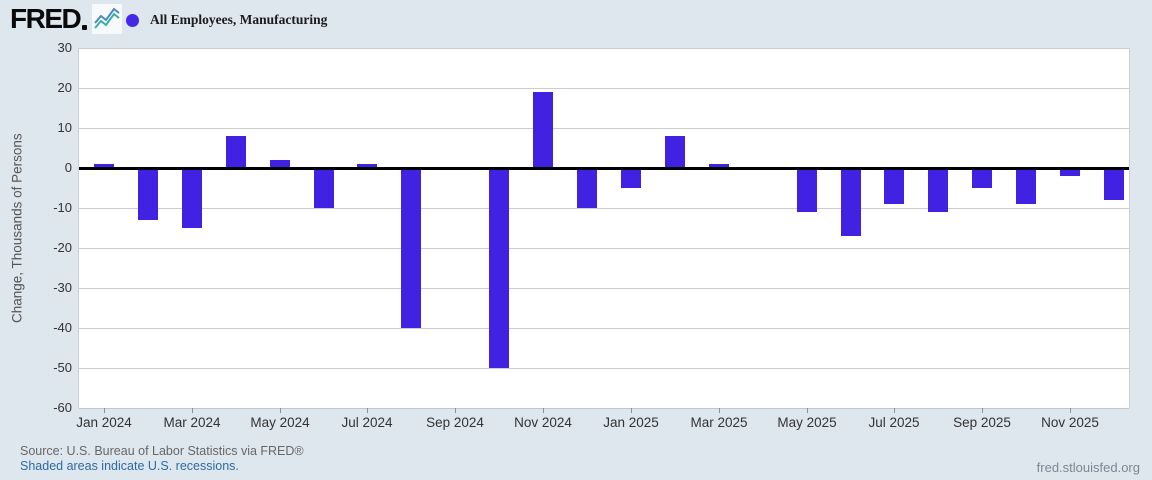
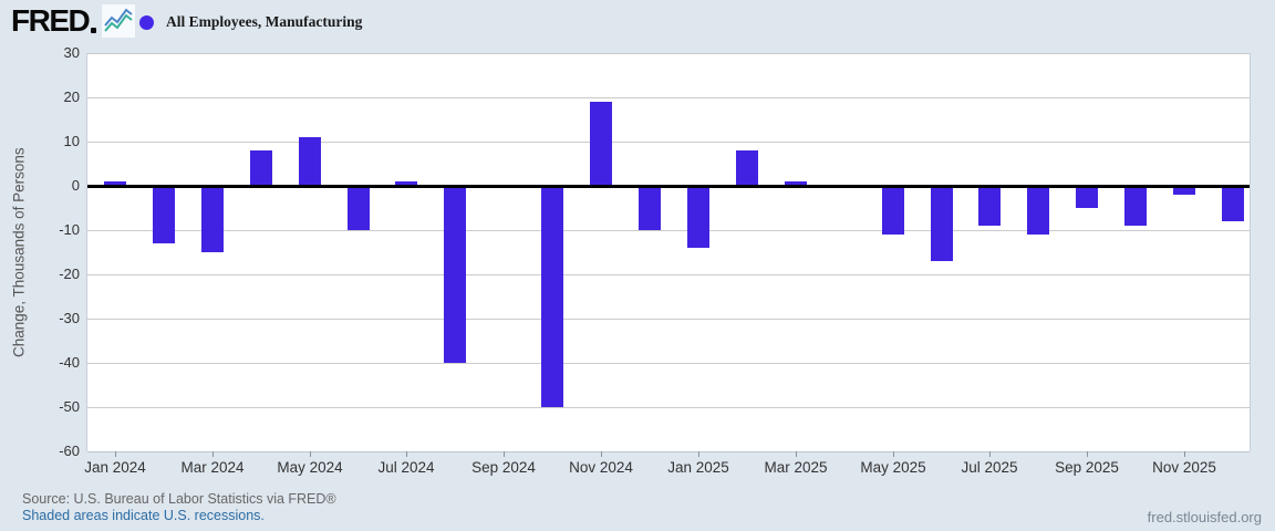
May 2024: 2 -> 11
Jan 2025: -5 -> -14
